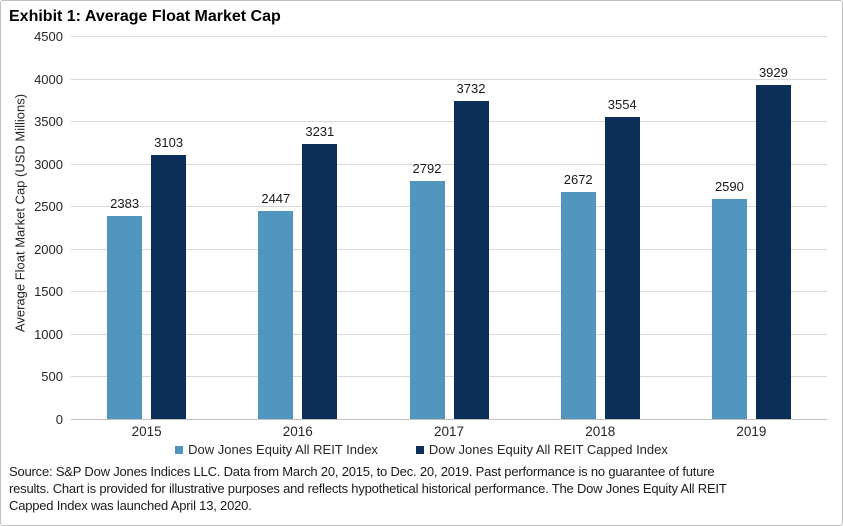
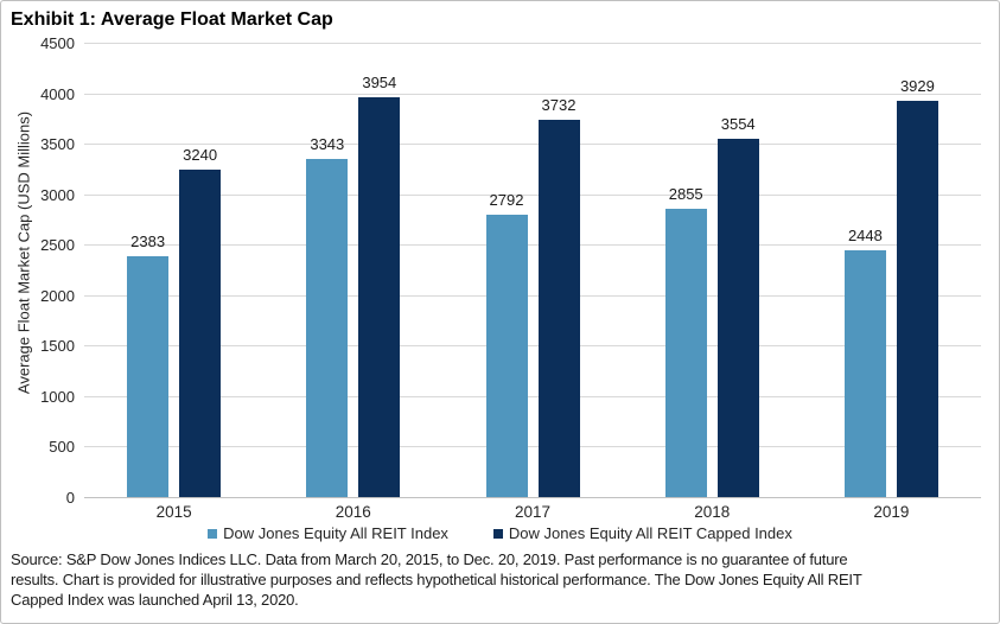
Dow Jones Equity All REIT Capped Index/2015: 3103 -> 3240
Dow Jones Equity All REIT Index/2016: 2447 -> 3343
Dow Jones Equity All REIT Capped Index/2016: 3231 -> 3954
Dow Jones Equity All REIT Index/2018: 2672 -> 2855
Dow Jones Equity All REIT Index/2019: 2590 -> 2448
